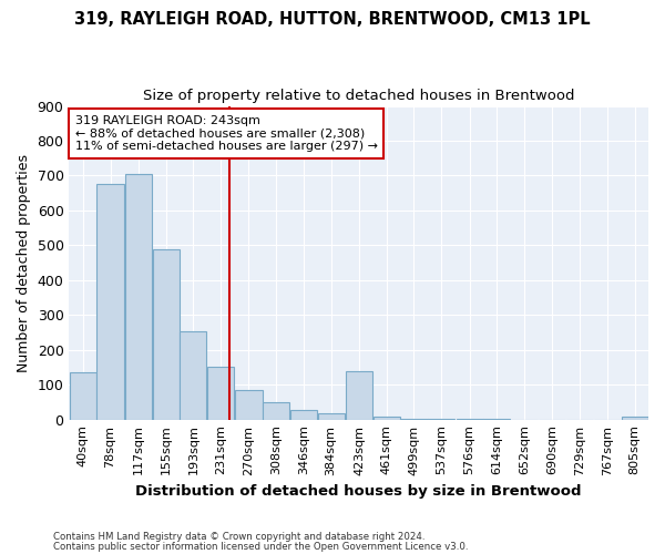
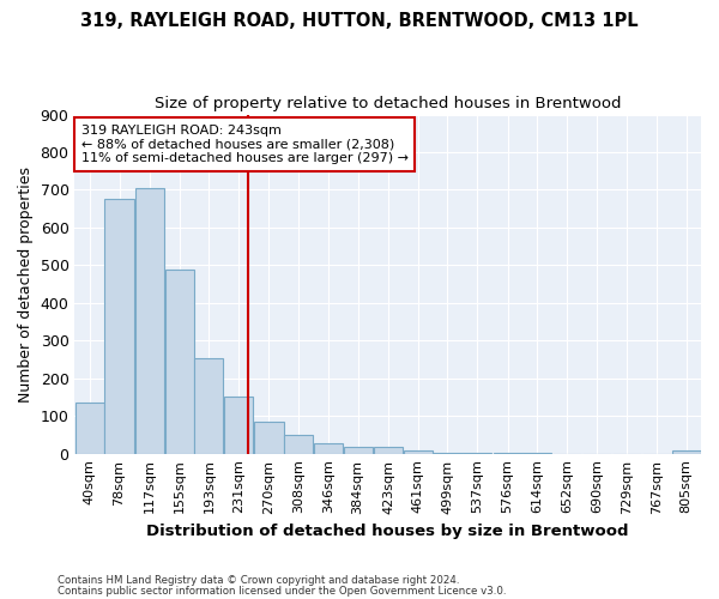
423sqm: 140 -> 18
